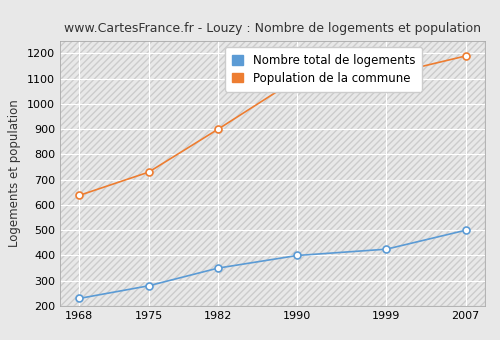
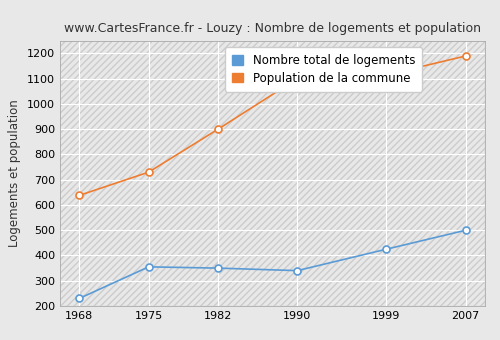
Nombre total de logements/1975: 280 -> 355
Nombre total de logements/1990: 400 -> 340
